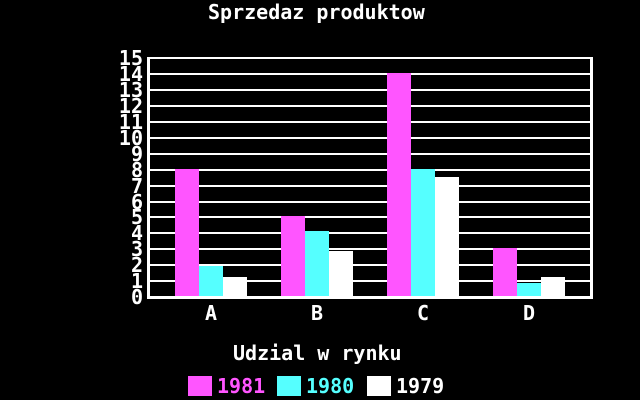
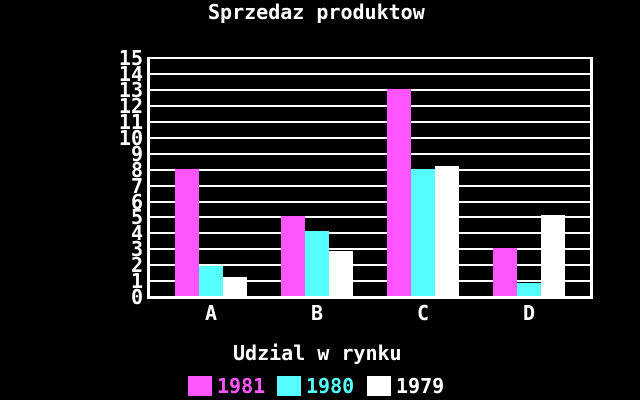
1981/C: 14 -> 13
1979/C: 7.5 -> 8.2
1979/D: 1.2 -> 5.1
